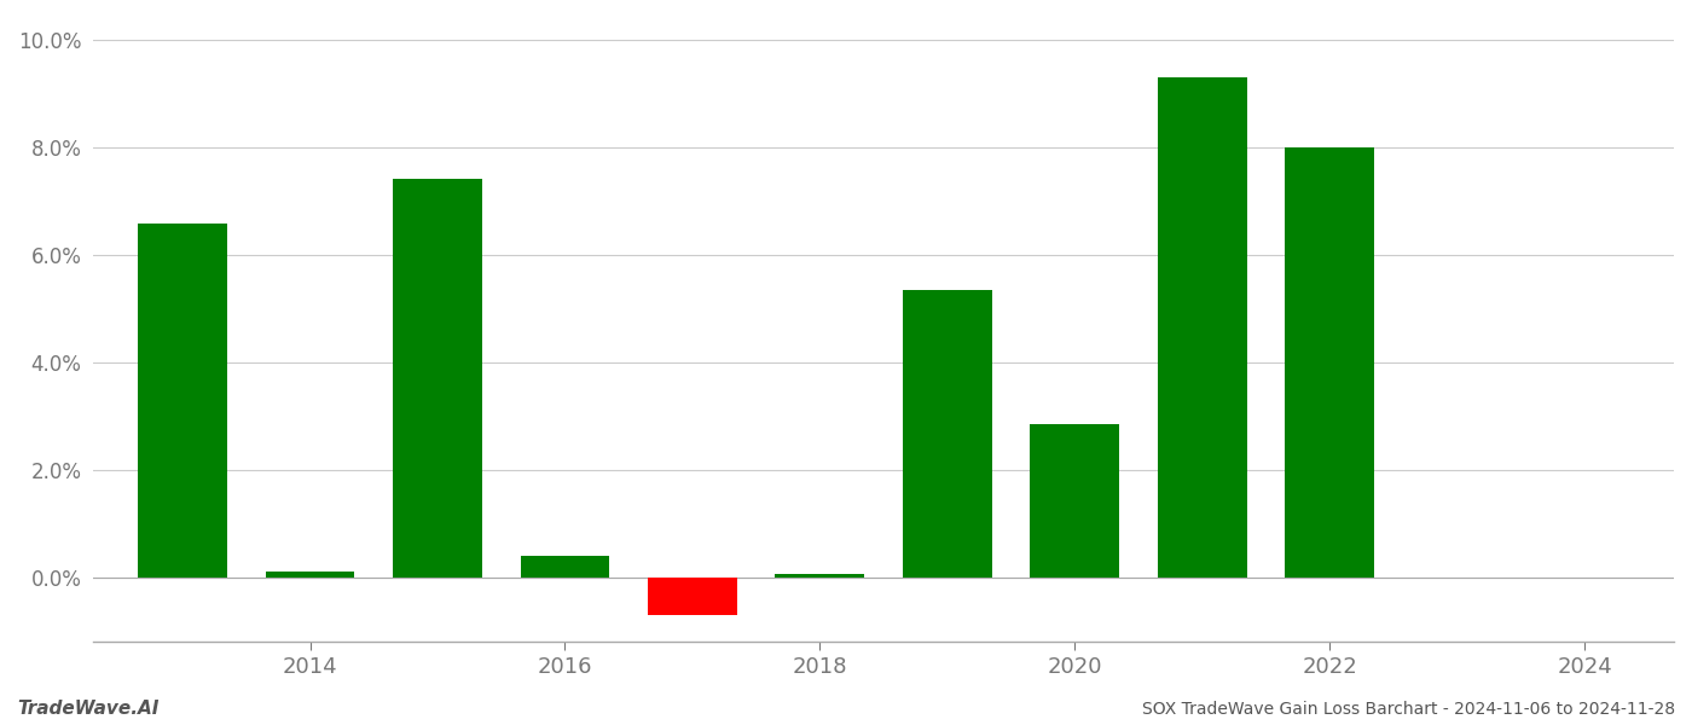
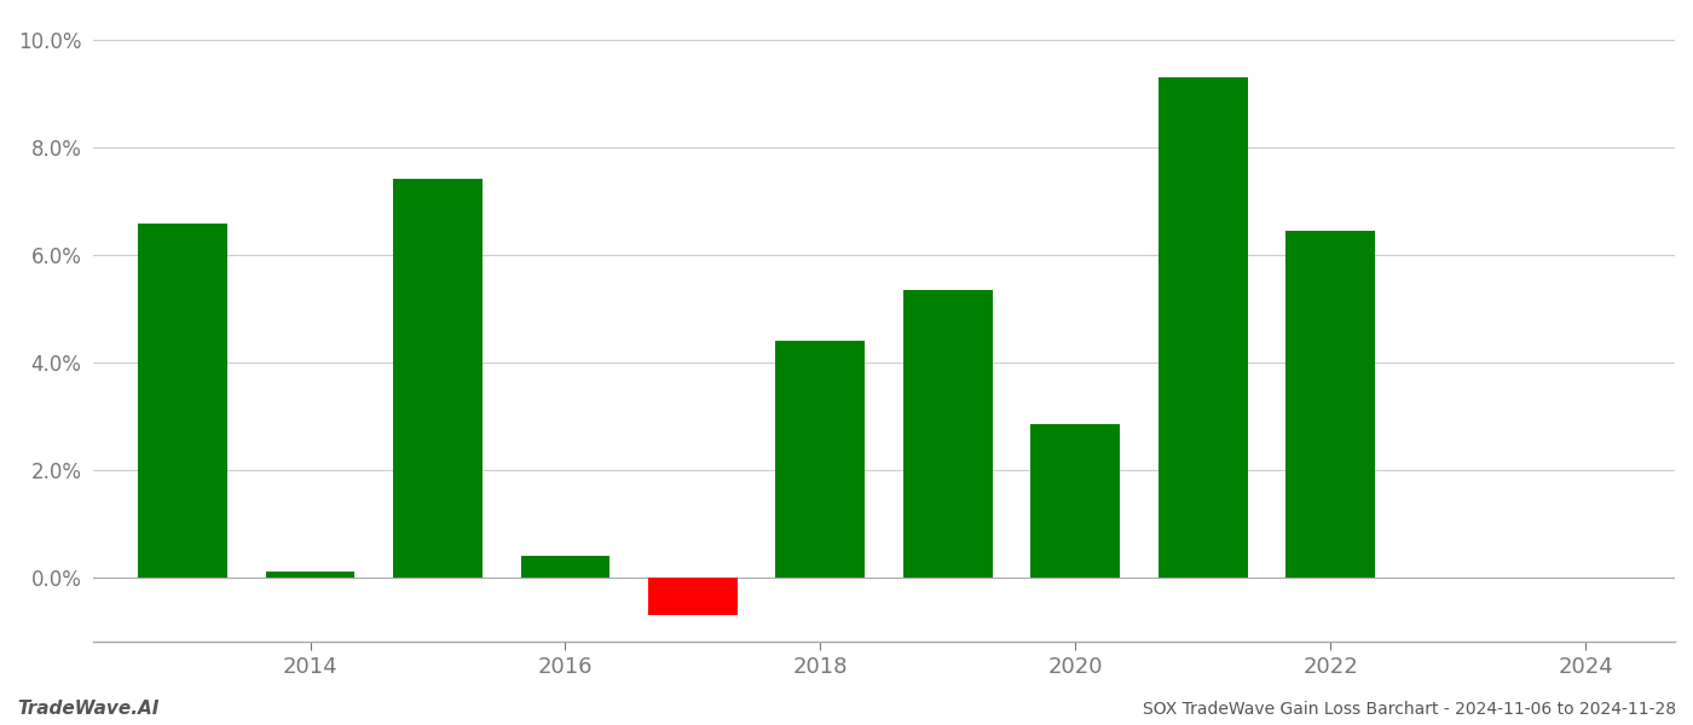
2018: 0.07% -> 4.40%
2022: 8.00% -> 6.45%
